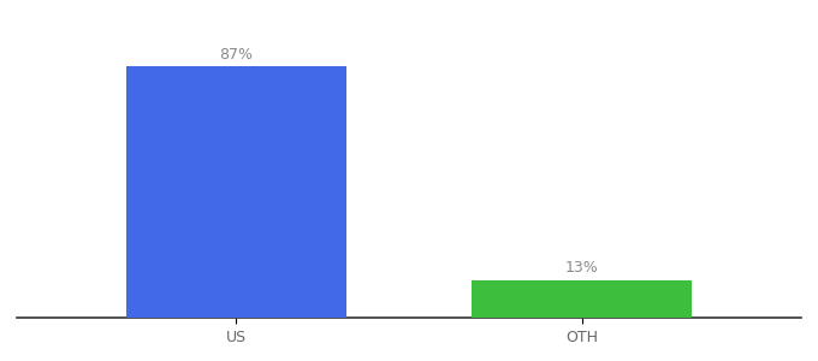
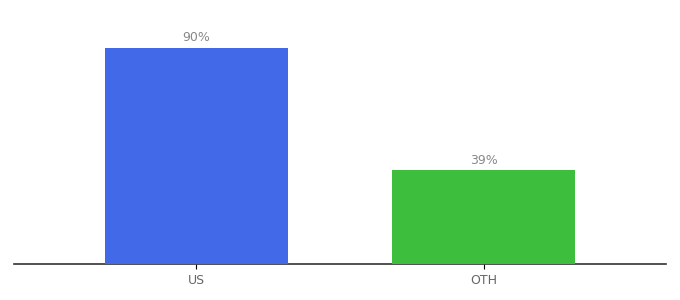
US: 87% -> 90%
OTH: 13% -> 39%
